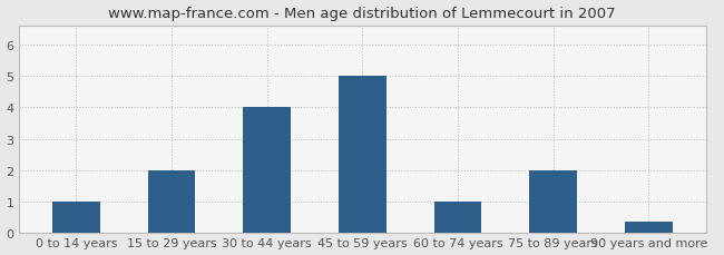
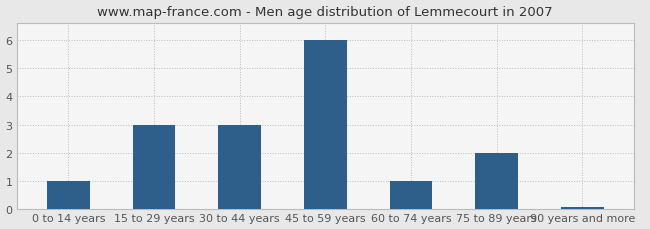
15 to 29 years: 2.00 -> 3.00
30 to 44 years: 4.00 -> 3.00
45 to 59 years: 5.00 -> 6.00
90 years and more: 0.35 -> 0.07
